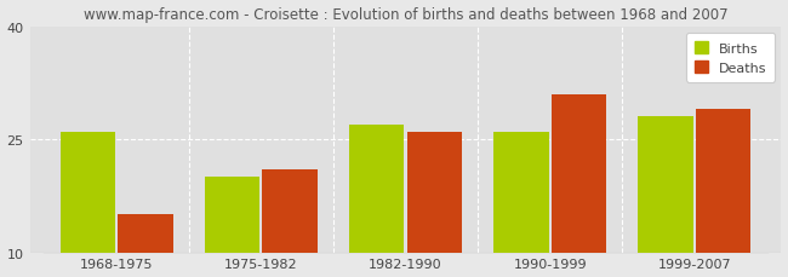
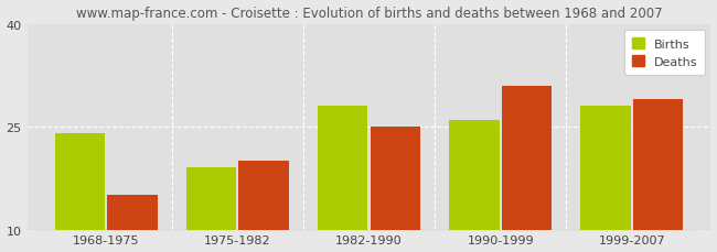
Births/1968-1975: 26 -> 24
Births/1975-1982: 20 -> 19
Deaths/1975-1982: 21 -> 20
Births/1982-1990: 27 -> 28
Deaths/1982-1990: 26 -> 25
